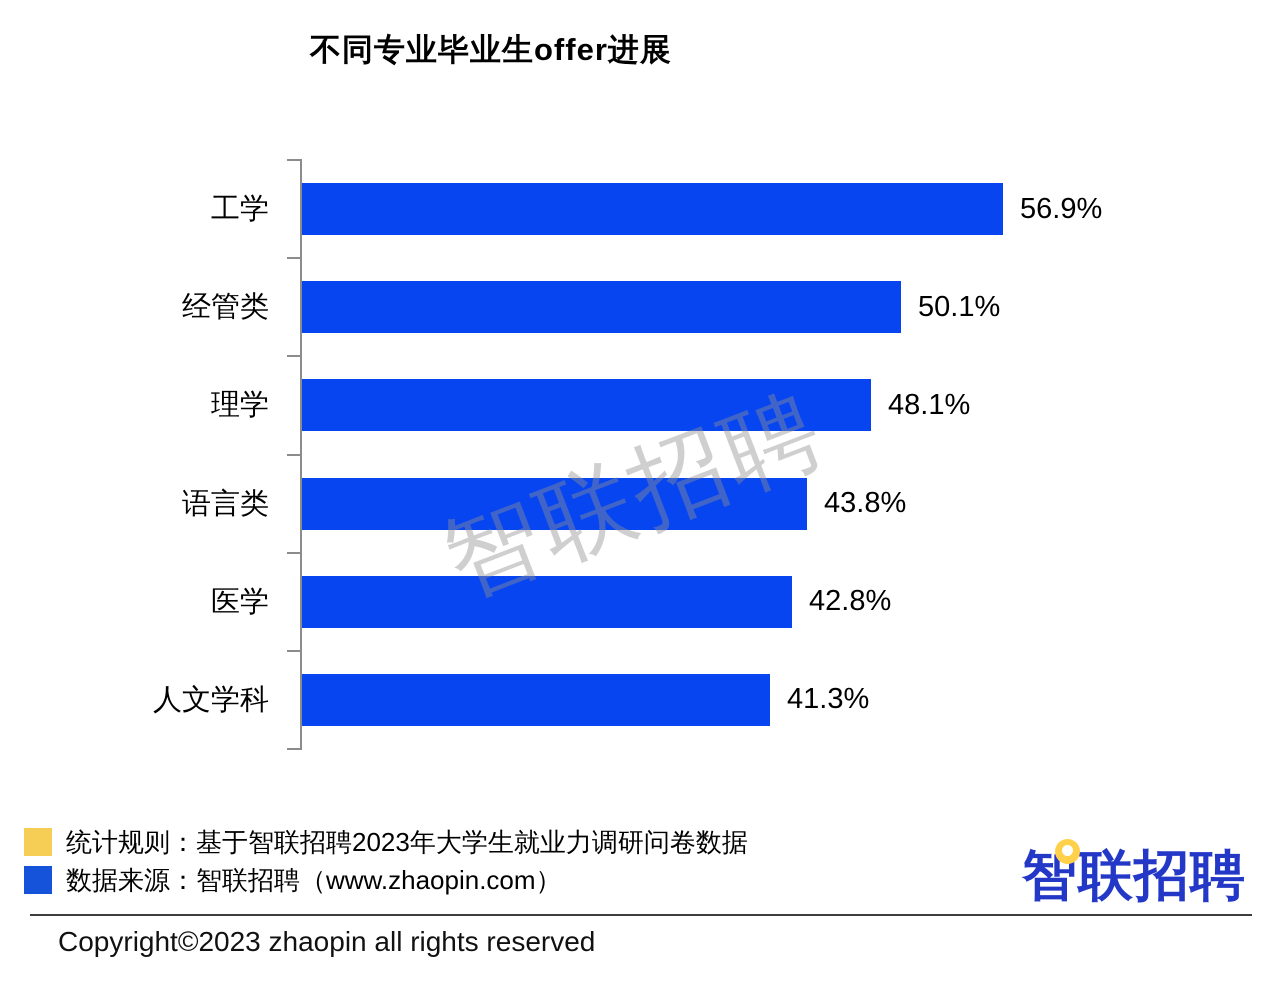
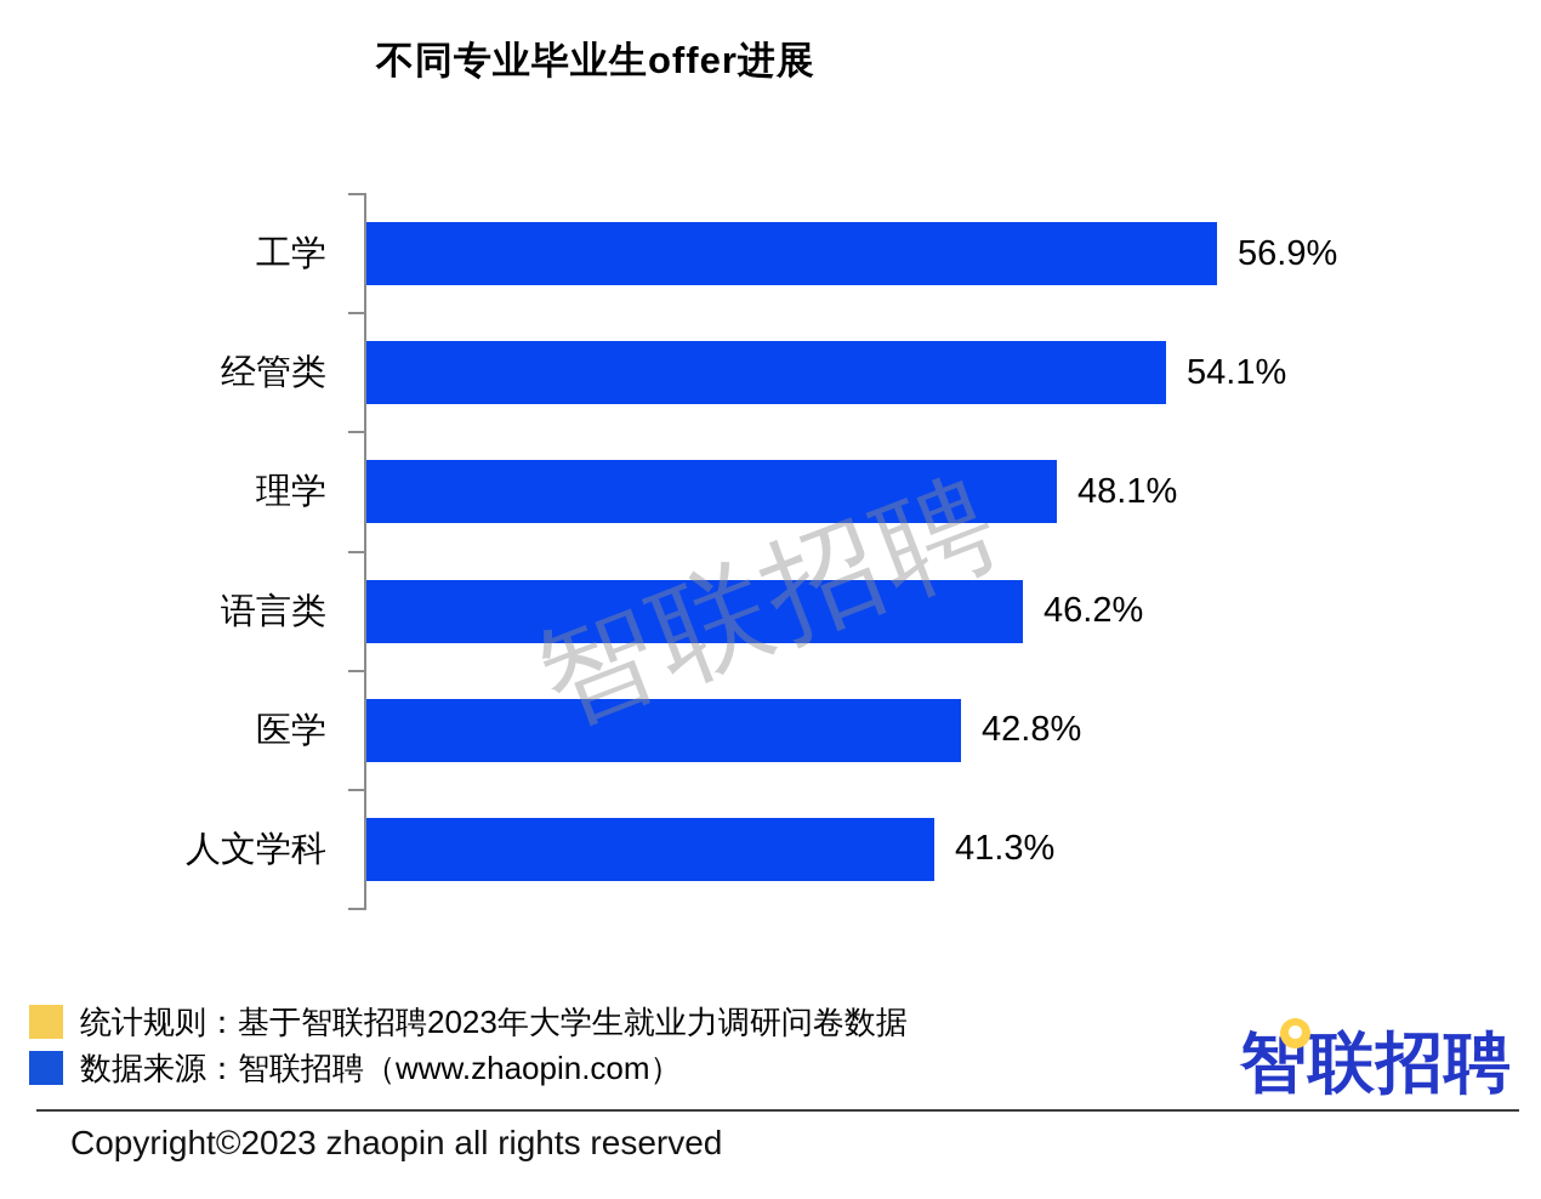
经管类: 50.1% -> 54.1%
语言类: 43.8% -> 46.2%
